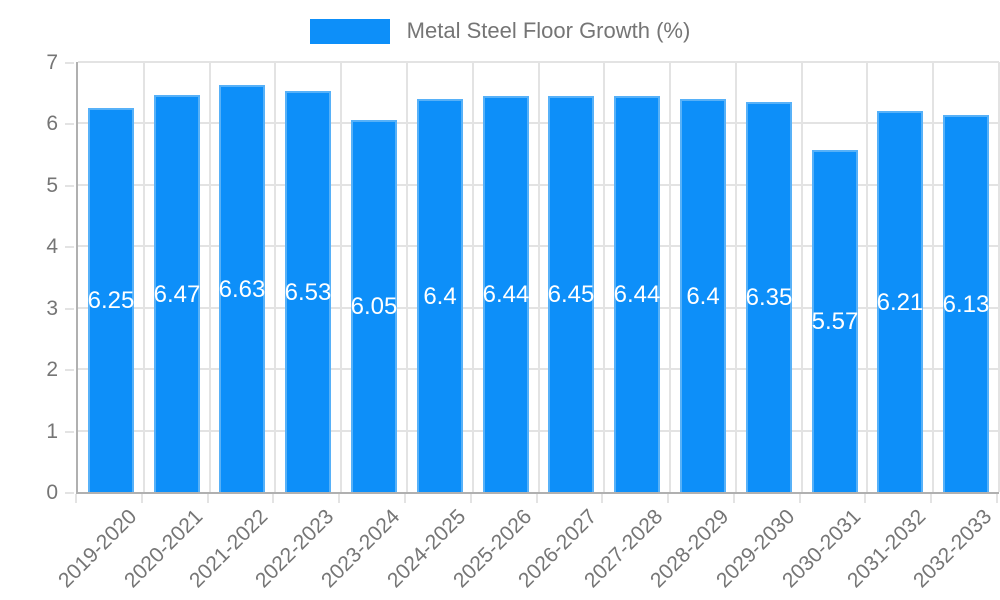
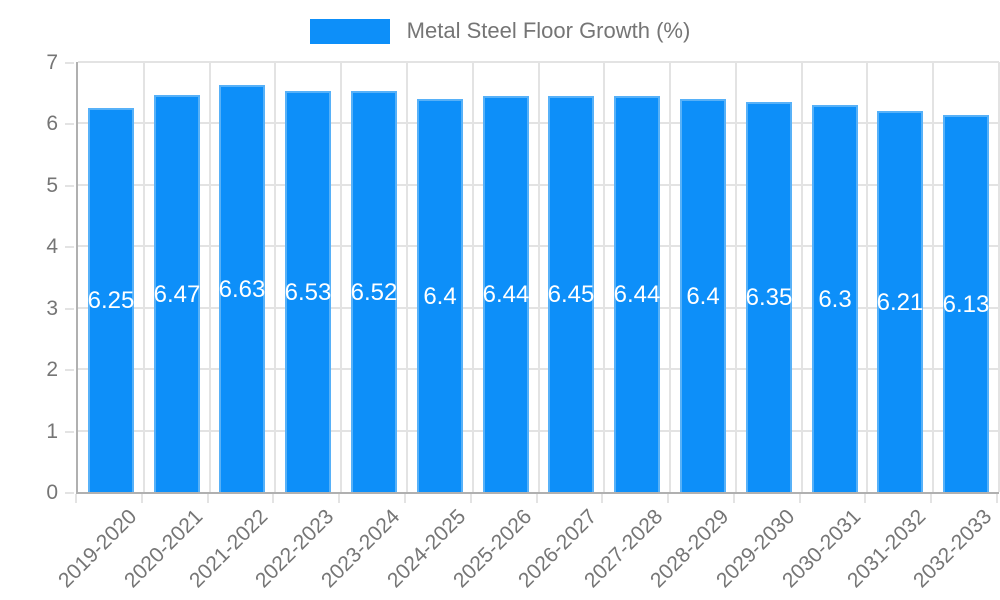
2023-2024: 6.05 -> 6.52
2030-2031: 5.57 -> 6.3
